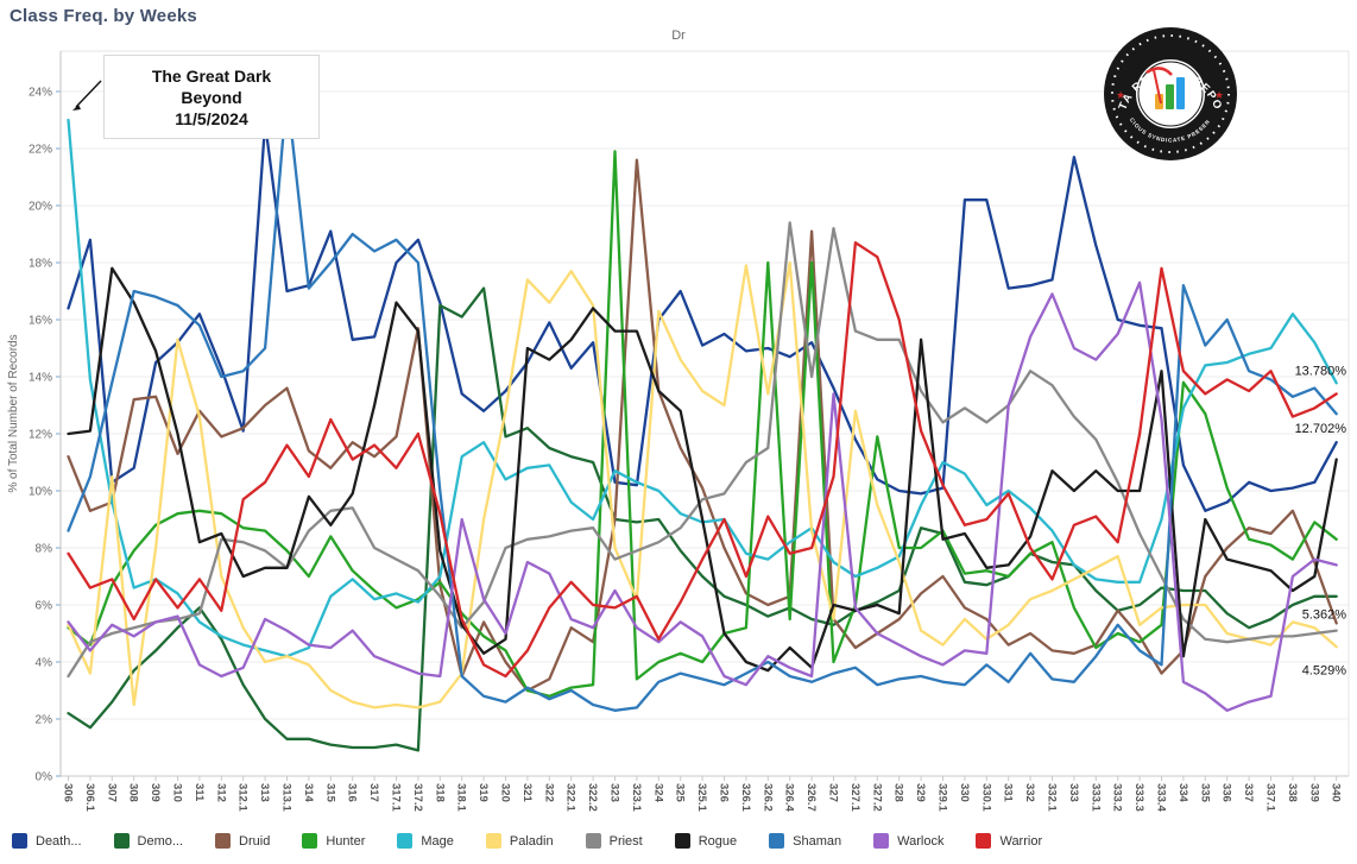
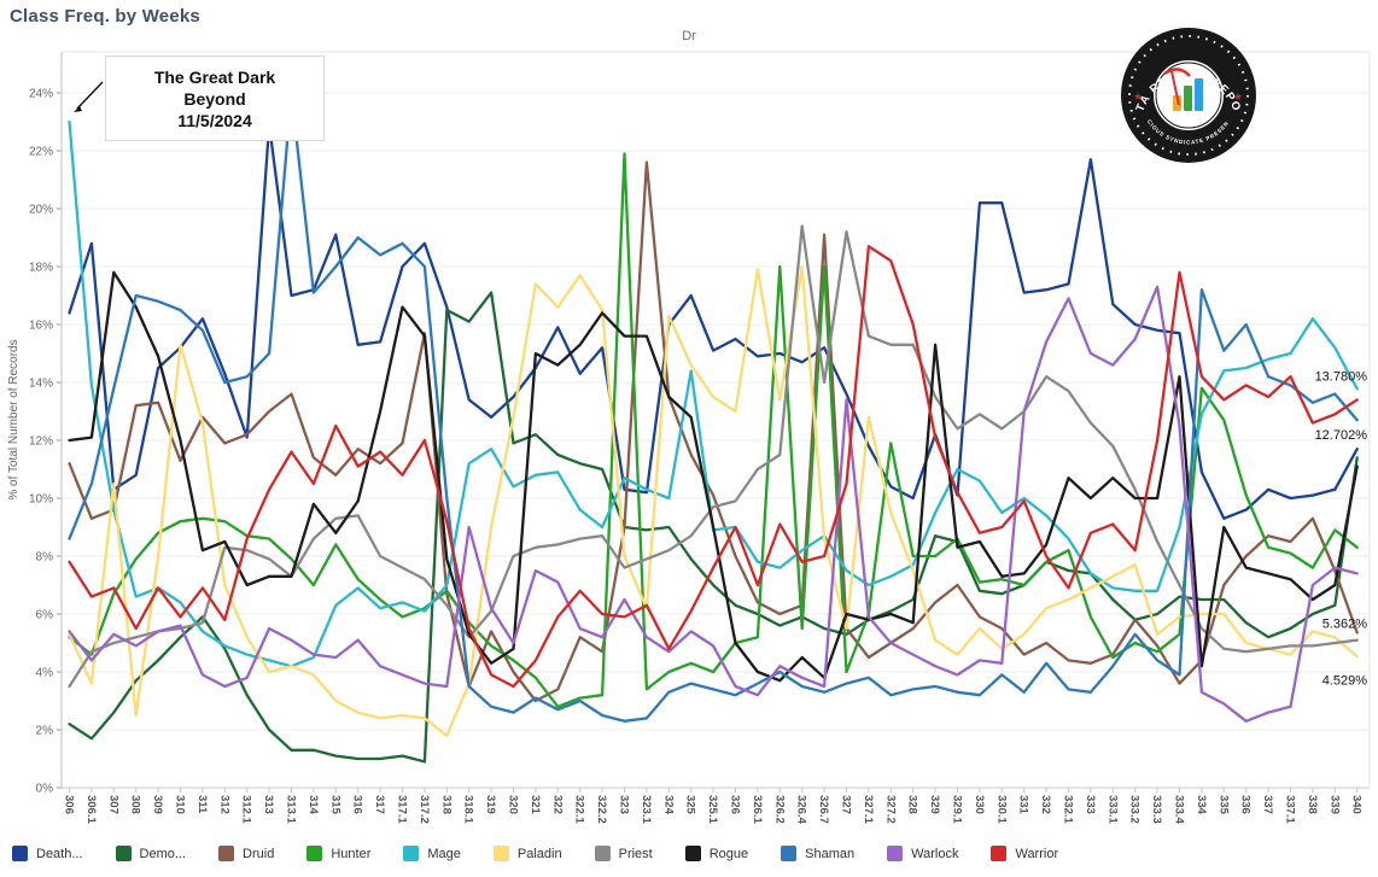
Warrior/312.1: 9.7% -> 8.6%
Paladin/318: 2.6% -> 1.8%
Hunter/321: 3.0% -> 3.8%
Mage/325: 9.2% -> 14.4%
Death.../329: 9.9% -> 12.2%
Death.../333.1: 18.6% -> 16.7%
Demo.../340: 6.3% -> 11.4%
